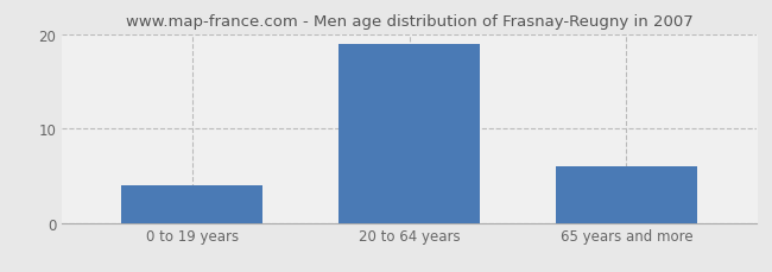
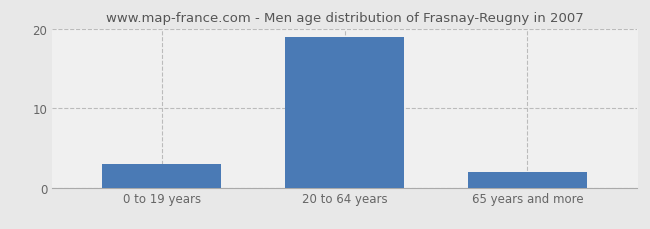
0 to 19 years: 4 -> 3
65 years and more: 6 -> 2
